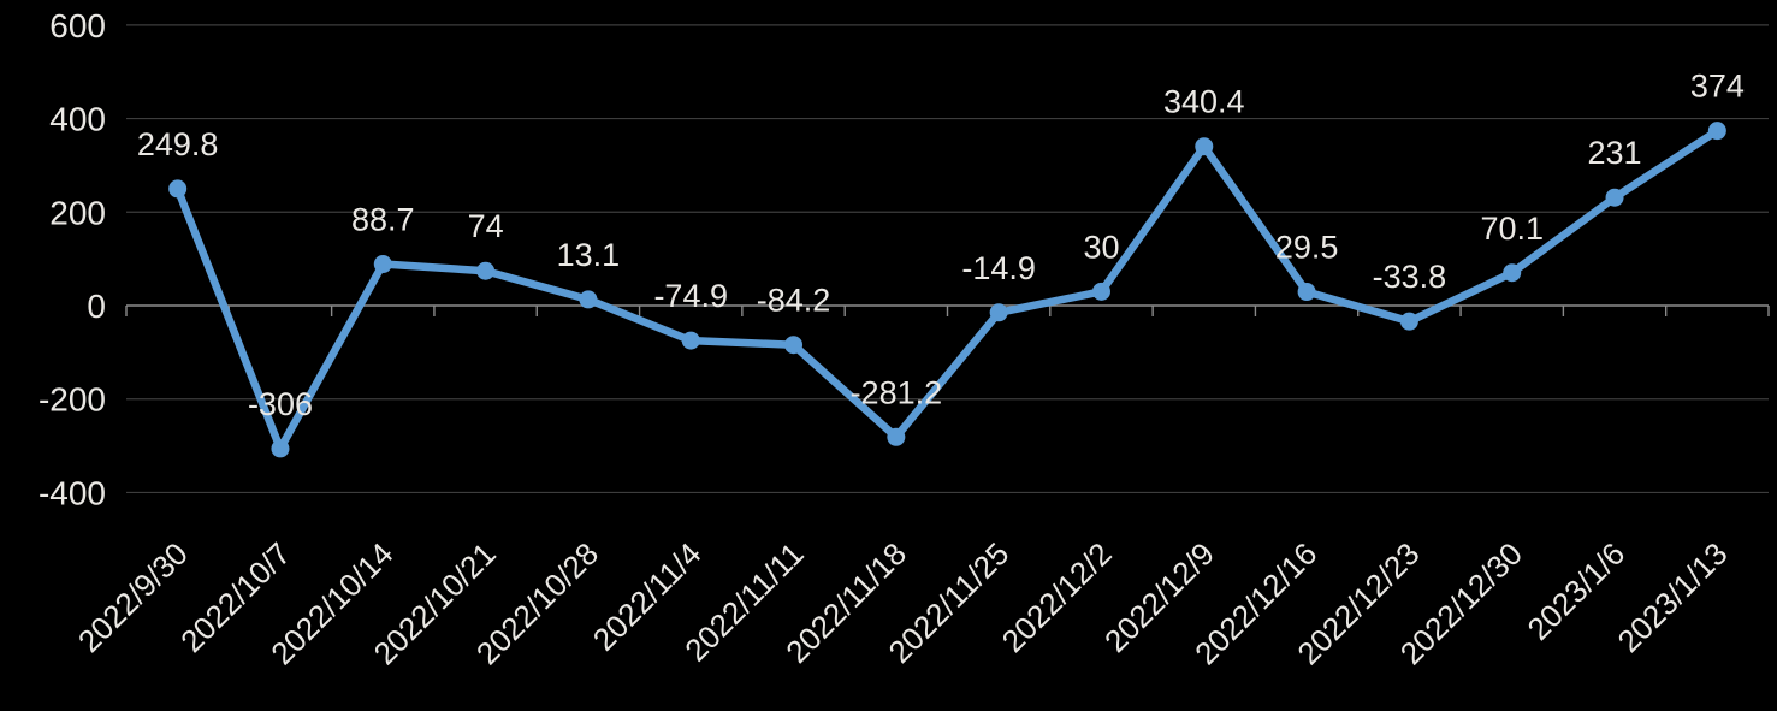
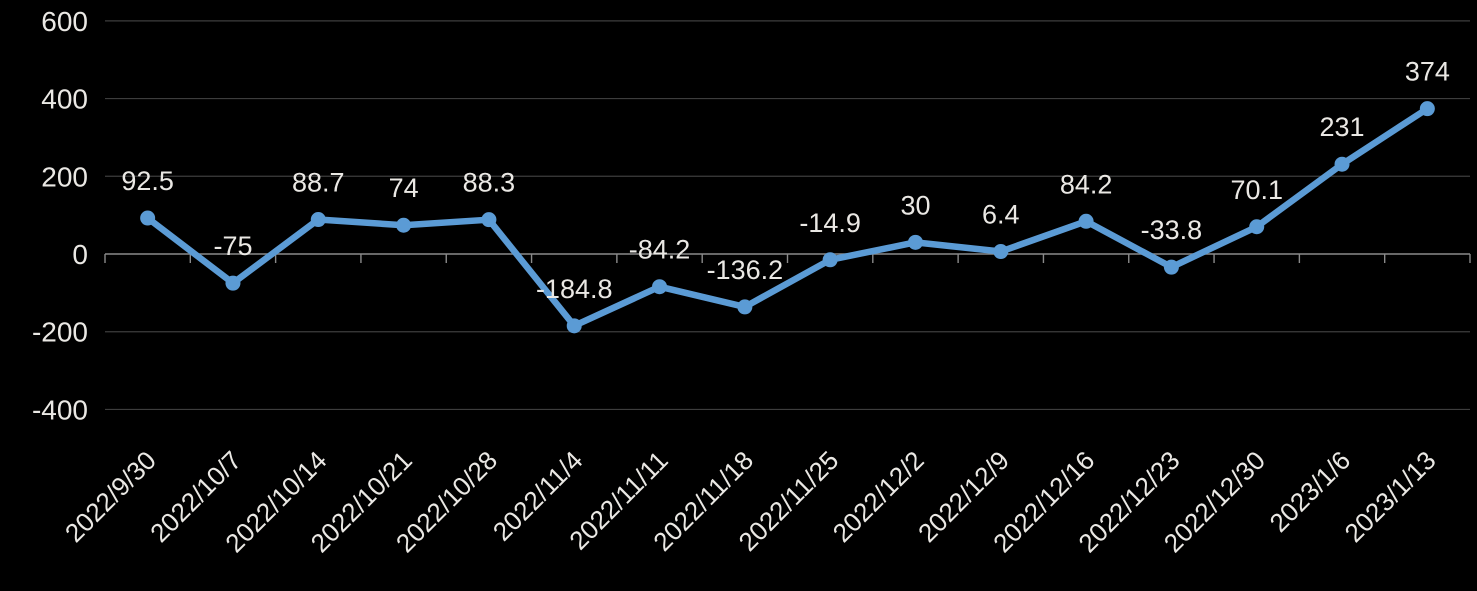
2022/9/30: 249.8 -> 92.5
2022/10/7: -306 -> -75
2022/10/28: 13.1 -> 88.3
2022/11/4: -74.9 -> -184.8
2022/11/18: -281.2 -> -136.2
2022/12/9: 340.4 -> 6.4
2022/12/16: 29.5 -> 84.2
